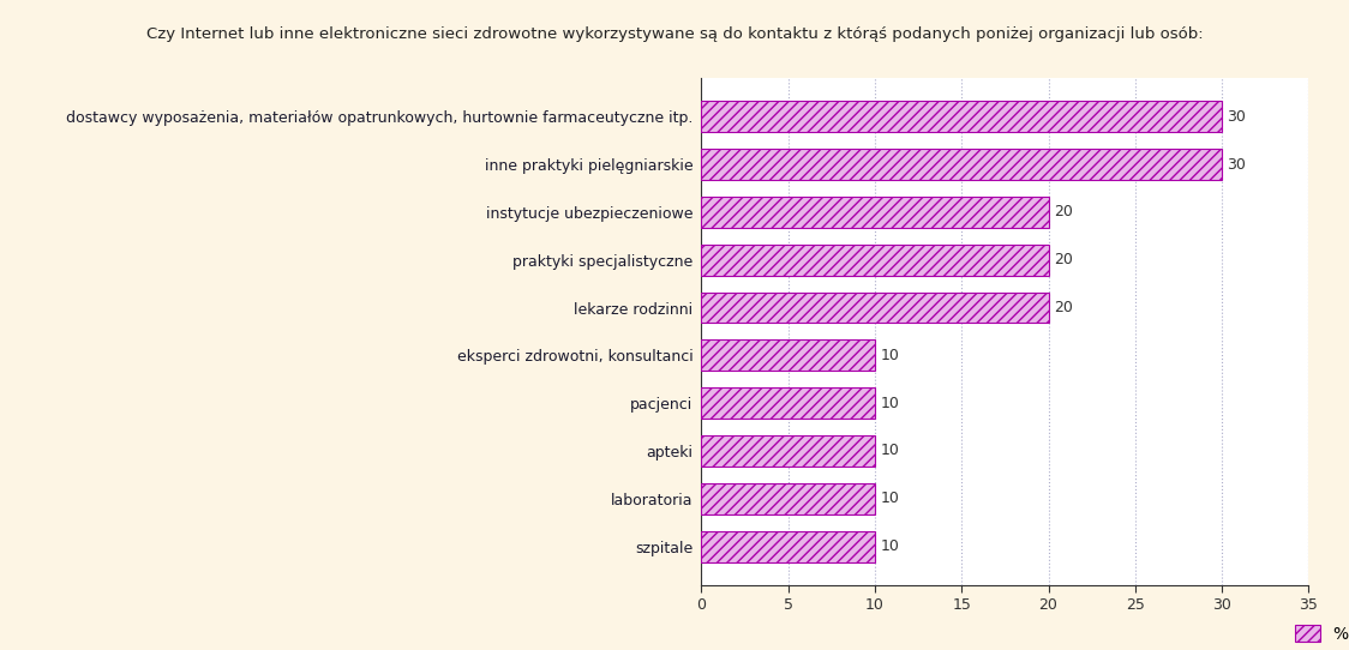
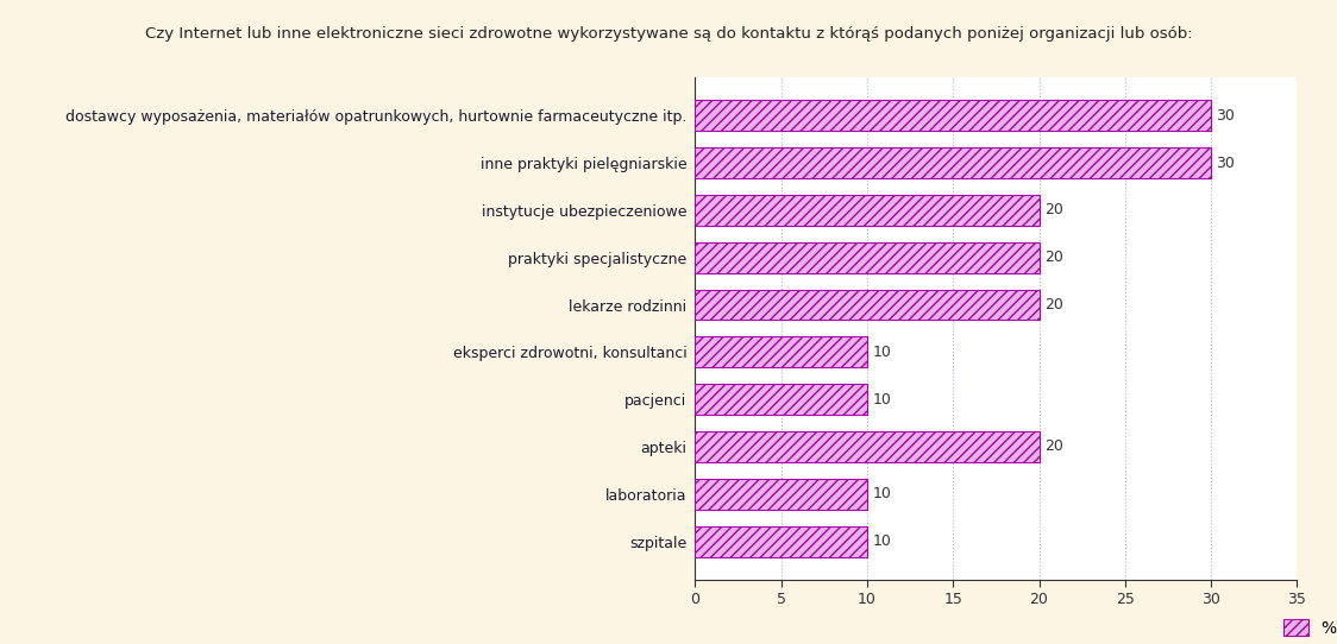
apteki: 10 -> 20
